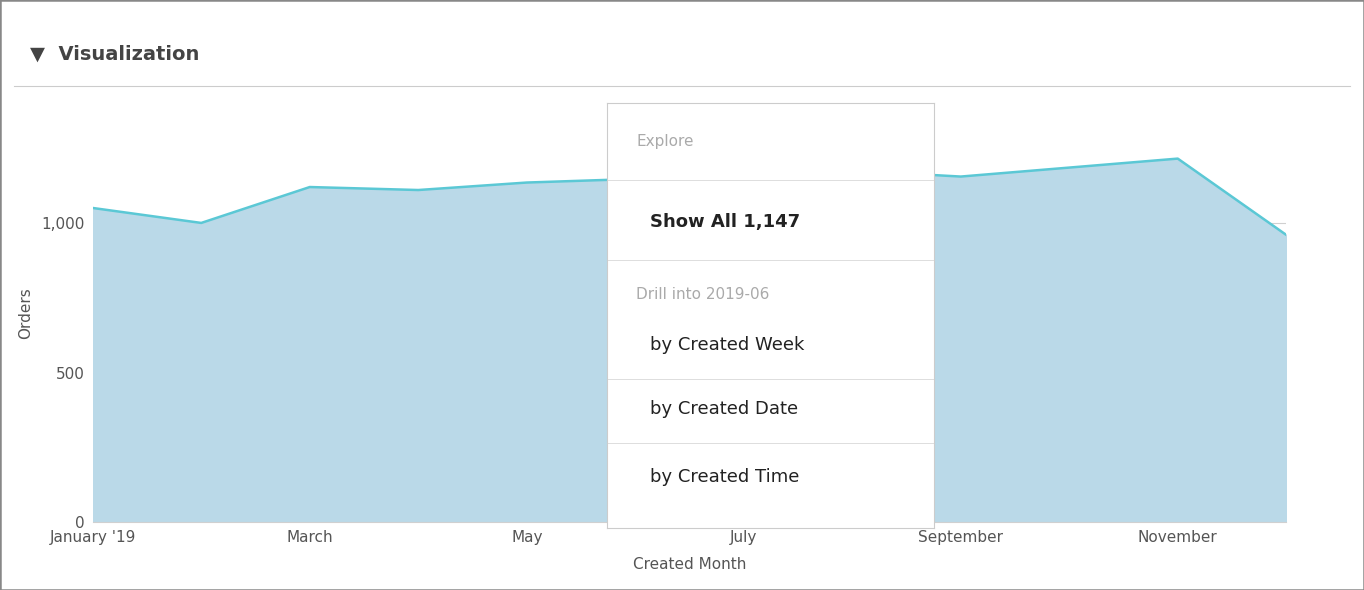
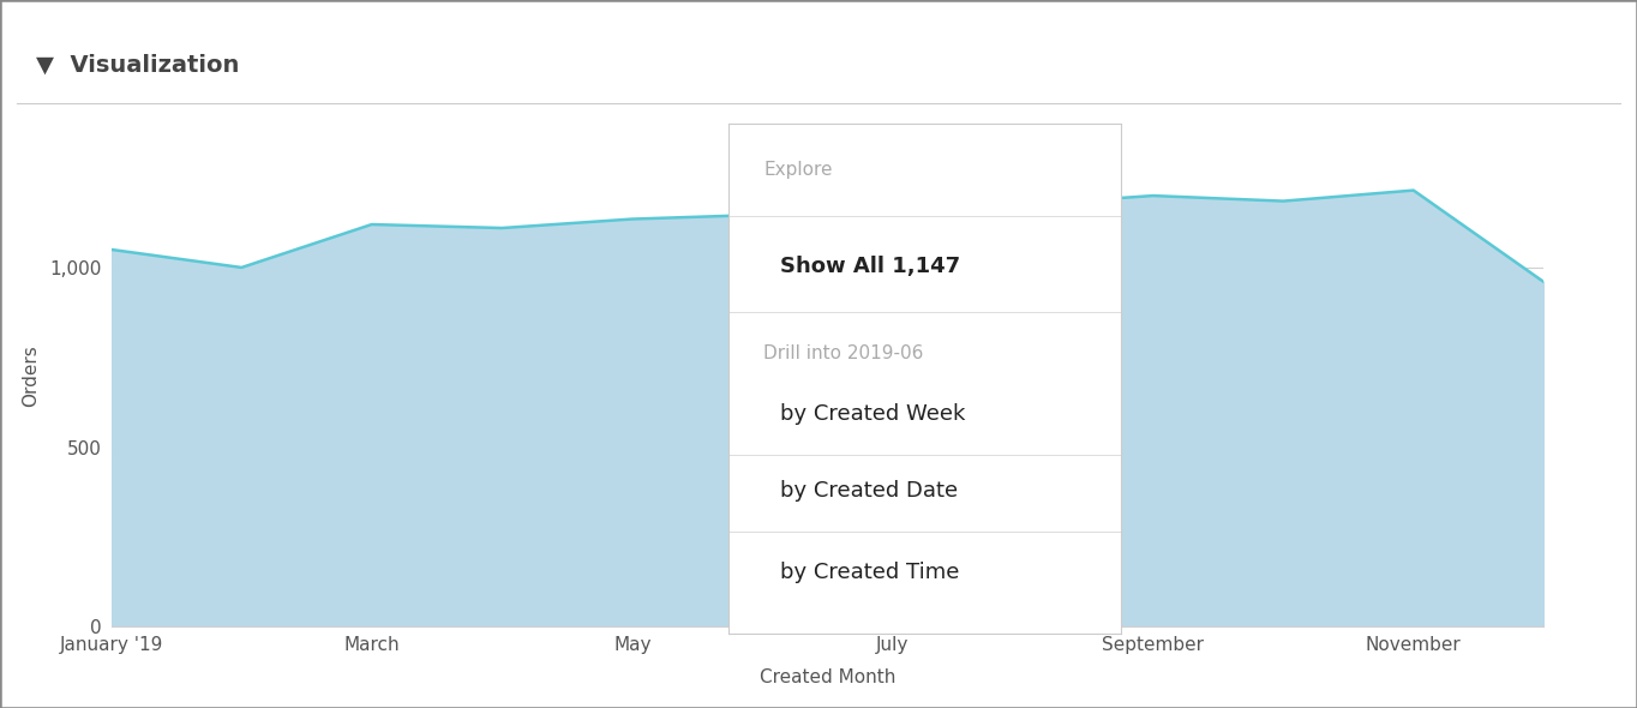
September: 1,155 -> 1,200
